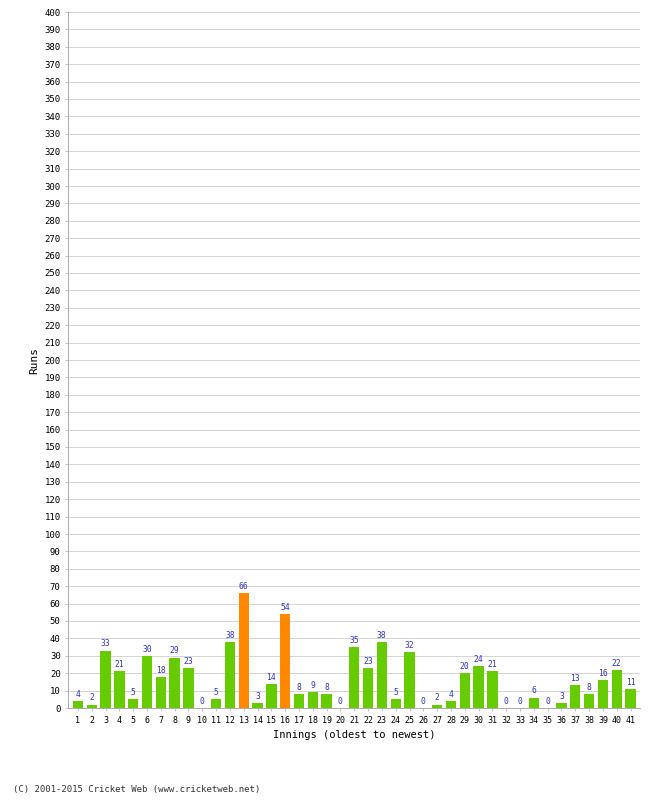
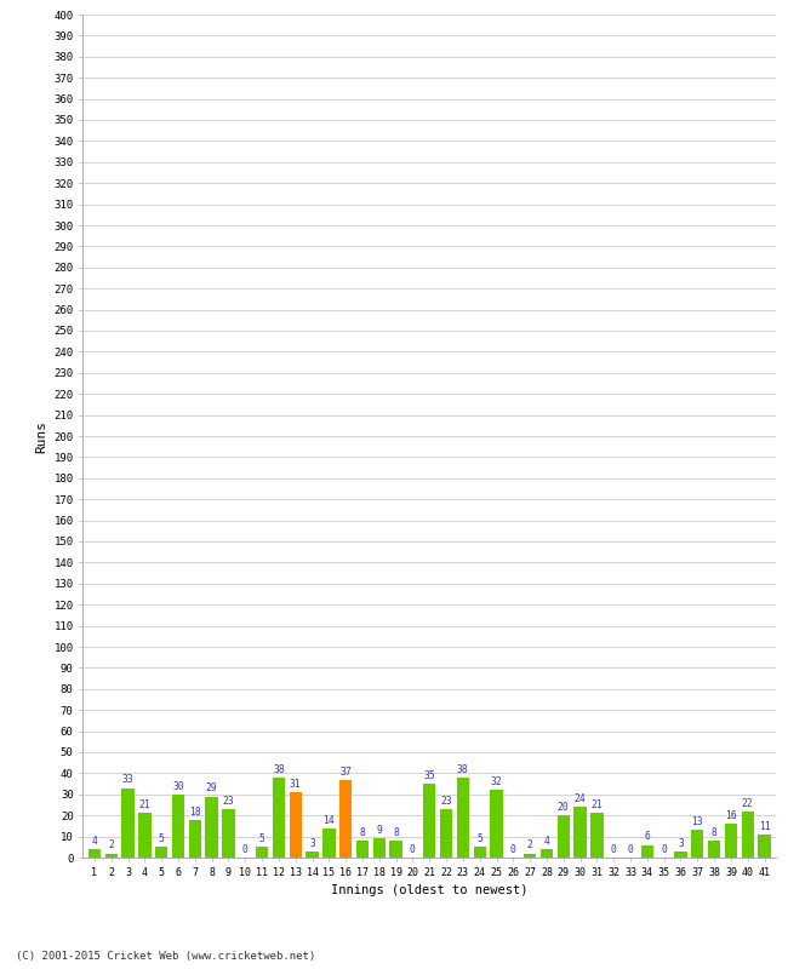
13: 66 -> 31
16: 54 -> 37
